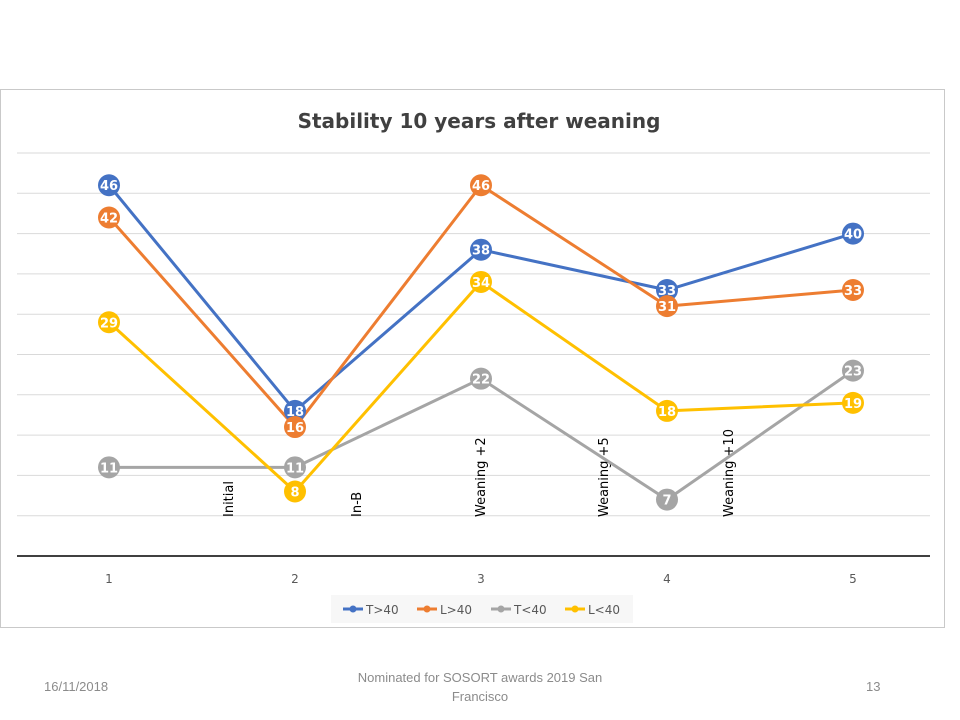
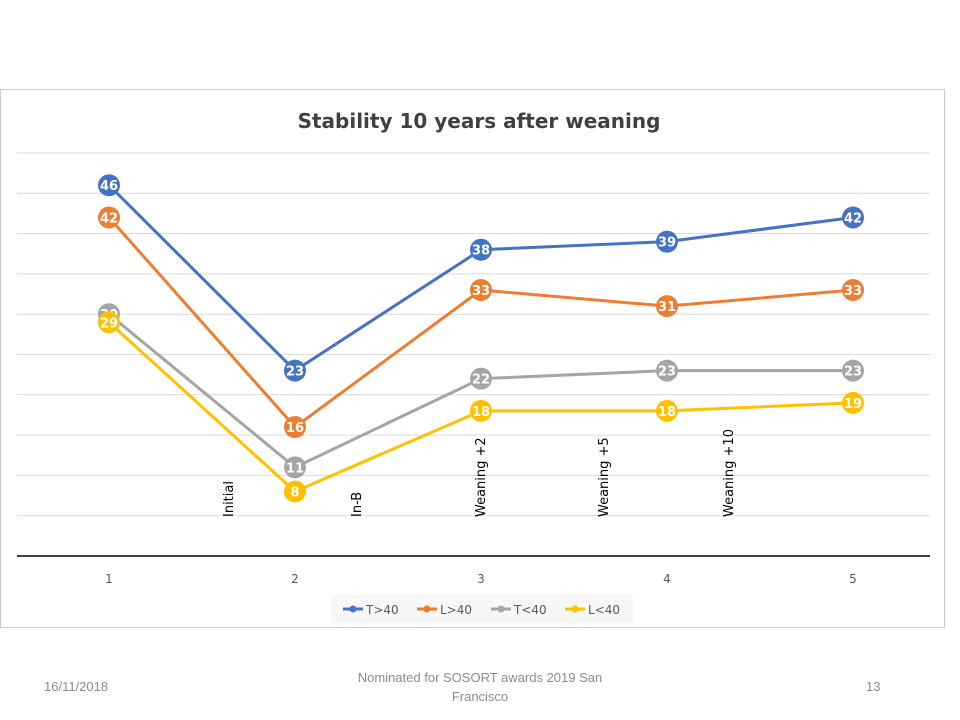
T<40/1: 11 -> 30
T>40/2: 18 -> 23
L>40/3: 46 -> 33
L<40/3: 34 -> 18
T>40/4: 33 -> 39
T<40/4: 7 -> 23
T>40/5: 40 -> 42
